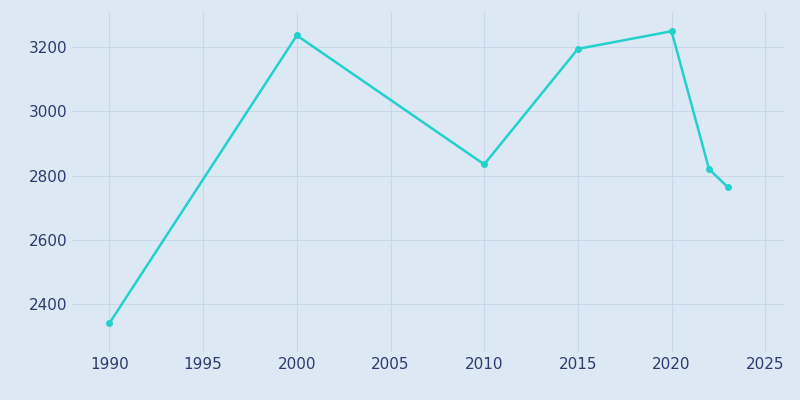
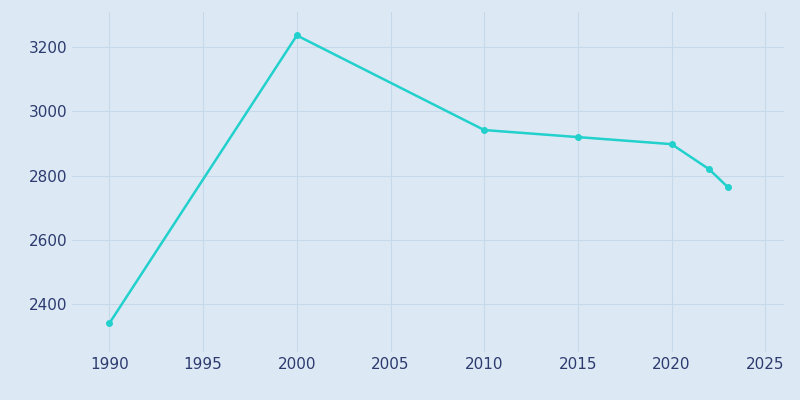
2010: 2835 -> 2942
2015: 3195 -> 2920
2020: 3250 -> 2898
